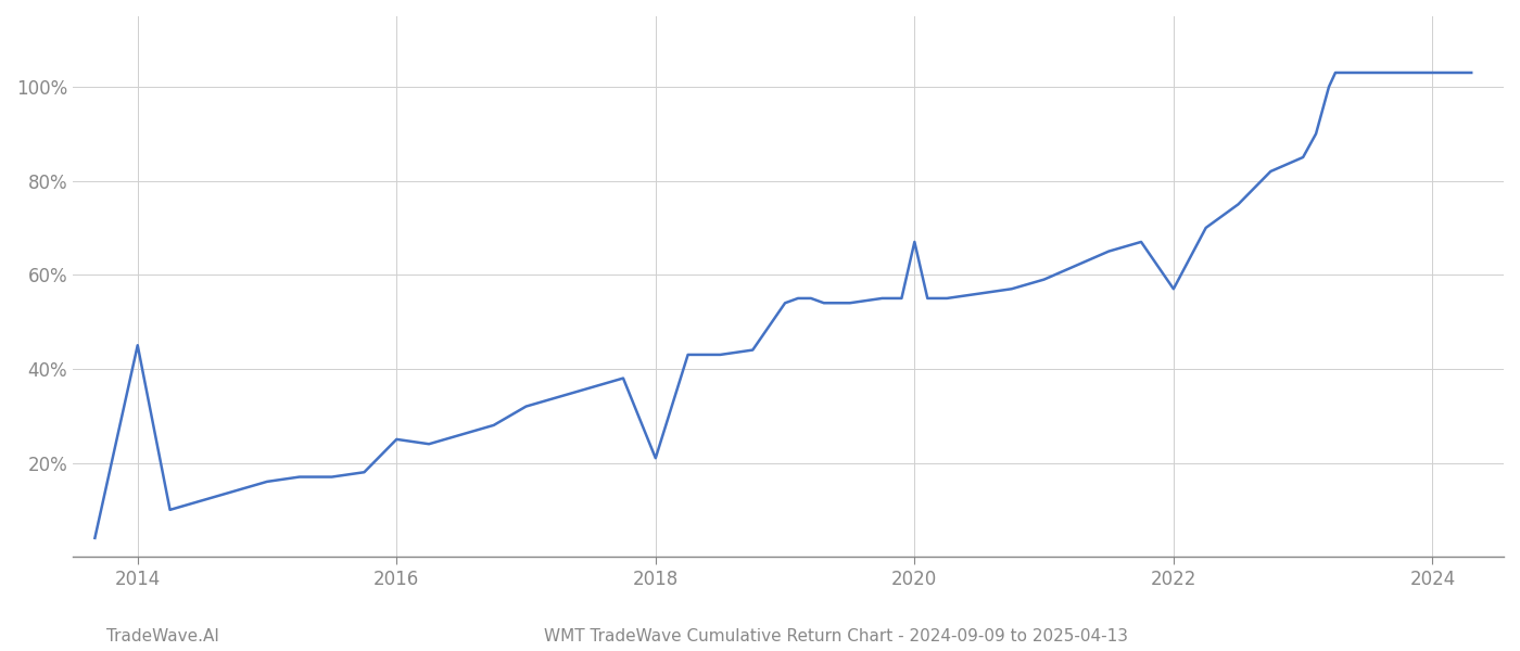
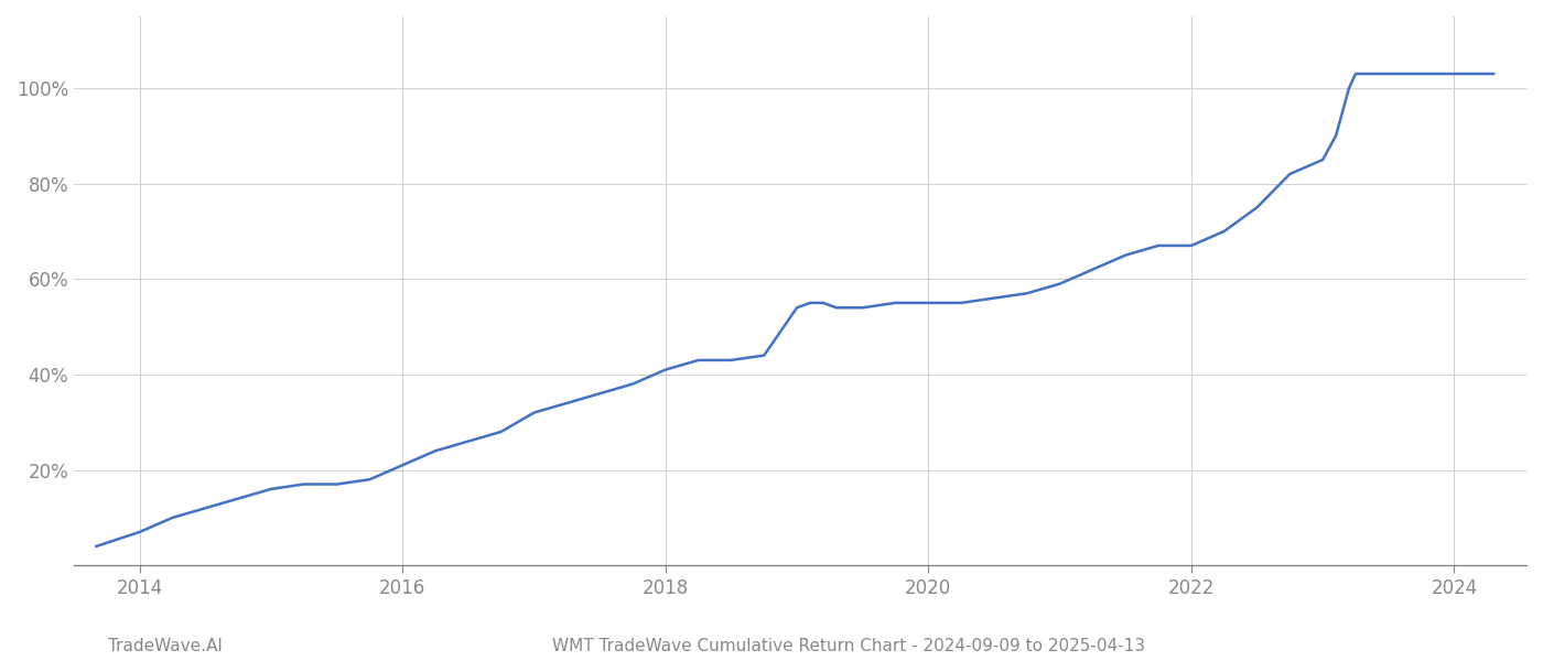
2014: 45% -> 7%
2016: 25% -> 21%
2018: 21% -> 41%
2020: 67% -> 55%
2022: 57% -> 67%
